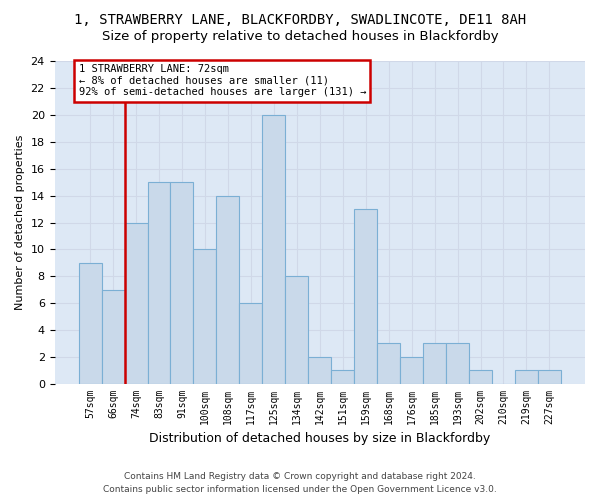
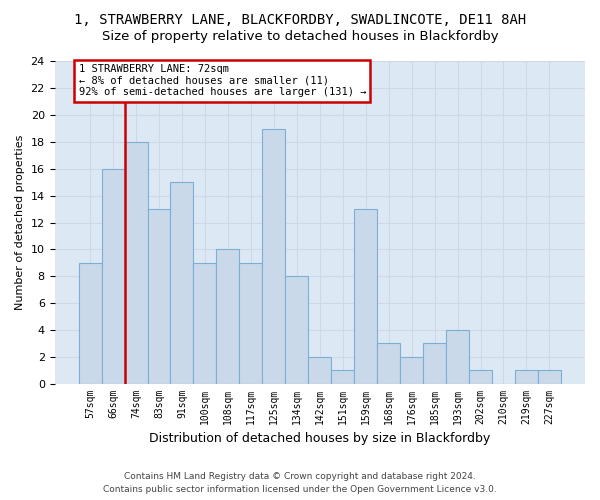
66sqm: 7 -> 16
74sqm: 12 -> 18
83sqm: 15 -> 13
100sqm: 10 -> 9
108sqm: 14 -> 10
117sqm: 6 -> 9
125sqm: 20 -> 19
193sqm: 3 -> 4
